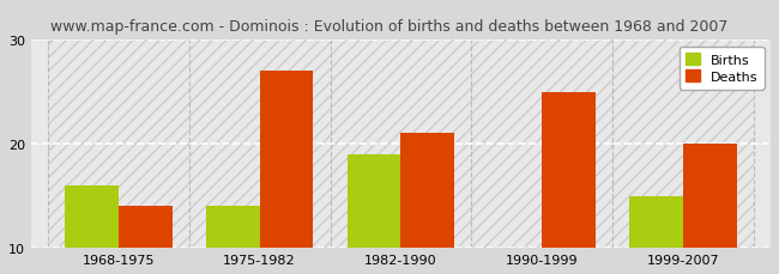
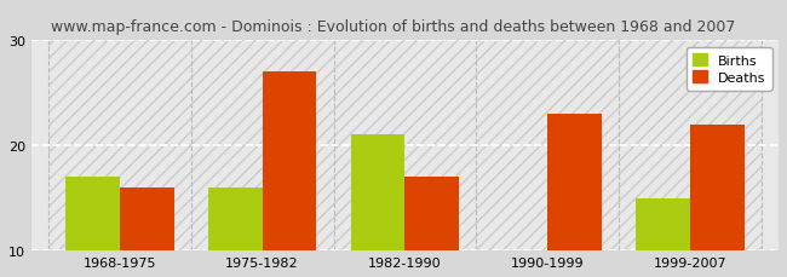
Births/1968-1975: 16.0 -> 17.0
Deaths/1968-1975: 14 -> 16
Births/1975-1982: 14.0 -> 16.0
Births/1982-1990: 19.0 -> 21.0
Deaths/1982-1990: 21 -> 17
Deaths/1990-1999: 25 -> 23
Deaths/1999-2007: 20 -> 22
